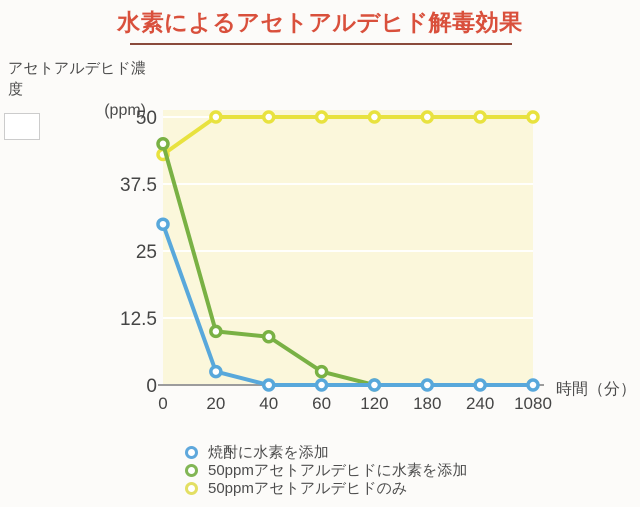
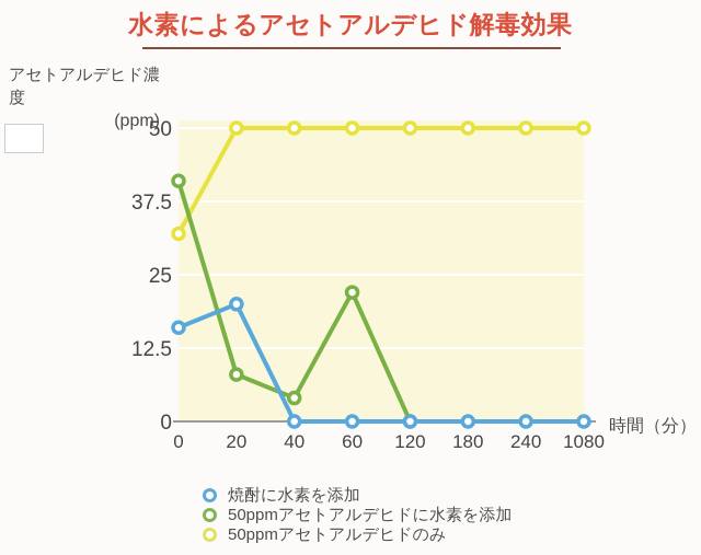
焼酎に水素を添加/0: 30 -> 16
50ppmアセトアルデヒドに水素を添加/0: 45 -> 41
50ppmアセトアルデヒドのみ/0: 43 -> 32
焼酎に水素を添加/20: 2 -> 20
50ppmアセトアルデヒドに水素を添加/20: 10 -> 8
50ppmアセトアルデヒドに水素を添加/40: 9 -> 4
50ppmアセトアルデヒドに水素を添加/60: 2 -> 22
